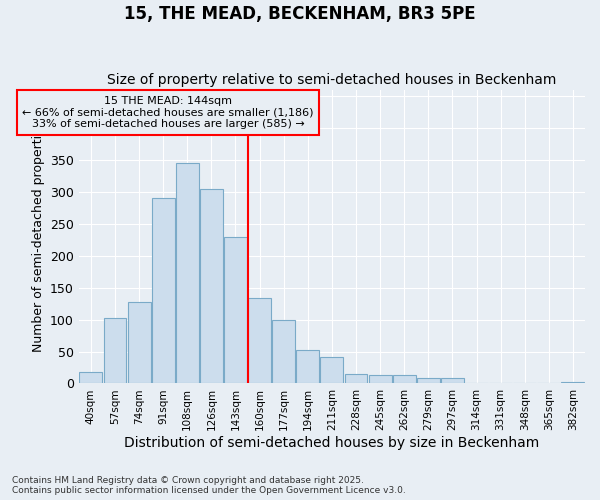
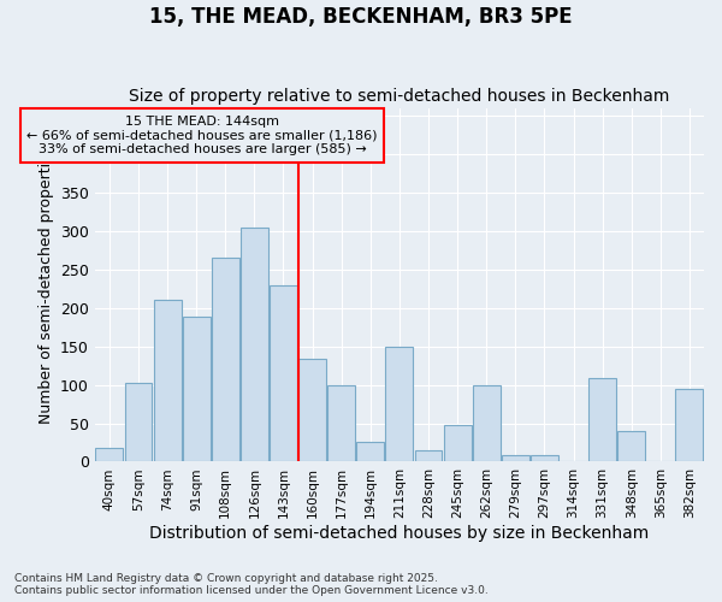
74sqm: 127 -> 210
91sqm: 290 -> 188
108sqm: 345 -> 266
194sqm: 52 -> 26
211sqm: 41 -> 150
245sqm: 14 -> 48
262sqm: 13 -> 100
331sqm: 1 -> 108
348sqm: 1 -> 40
382sqm: 2 -> 94
